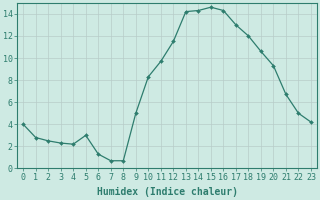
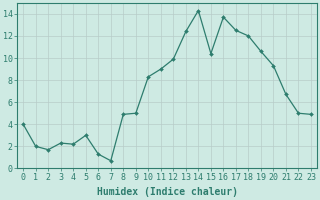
1: 2.8 -> 2.0
2: 2.5 -> 1.7
8: 0.7 -> 4.9
11: 9.7 -> 9.0
12: 11.5 -> 9.9
13: 14.2 -> 12.4
15: 14.6 -> 10.4
16: 14.3 -> 13.7
17: 13.0 -> 12.5
23: 4.2 -> 4.9
